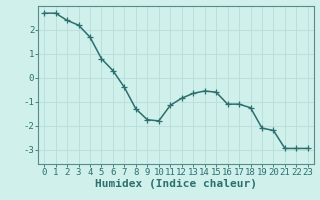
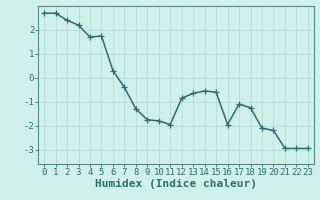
5: 0.80 -> 1.75
11: -1.15 -> -1.95
16: -1.10 -> -1.95
